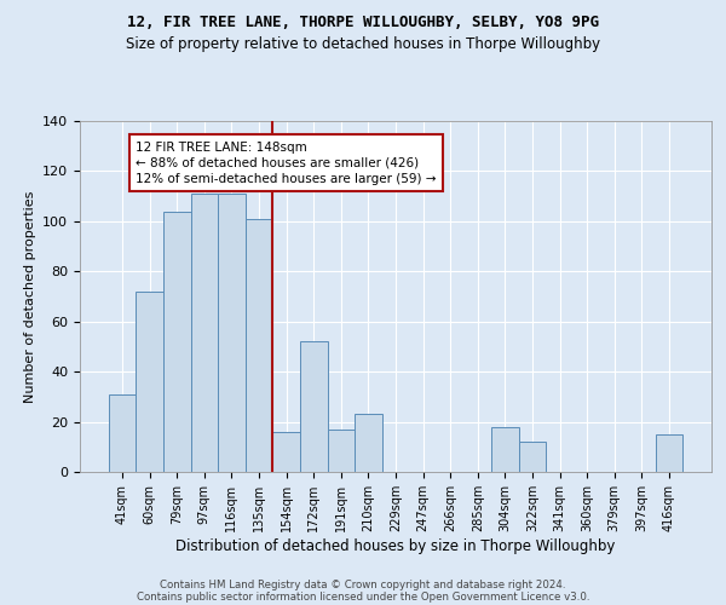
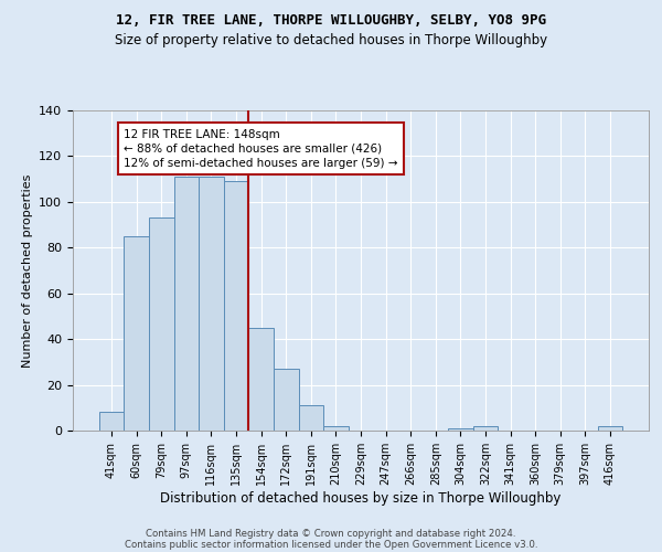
41sqm: 31 -> 8
60sqm: 72 -> 85
79sqm: 104 -> 93
135sqm: 101 -> 109
154sqm: 16 -> 45
172sqm: 52 -> 27
191sqm: 17 -> 11
210sqm: 23 -> 2
304sqm: 18 -> 1
322sqm: 12 -> 2
416sqm: 15 -> 2
